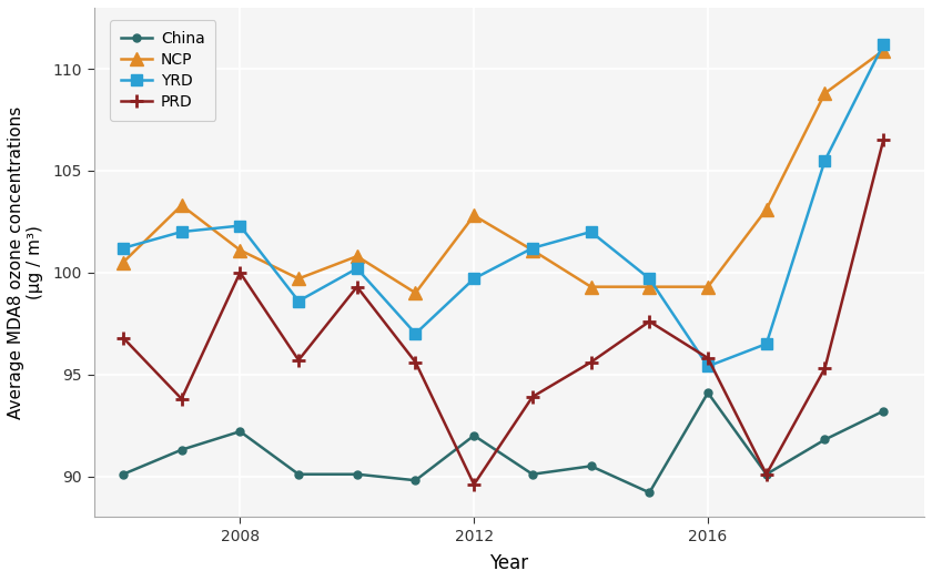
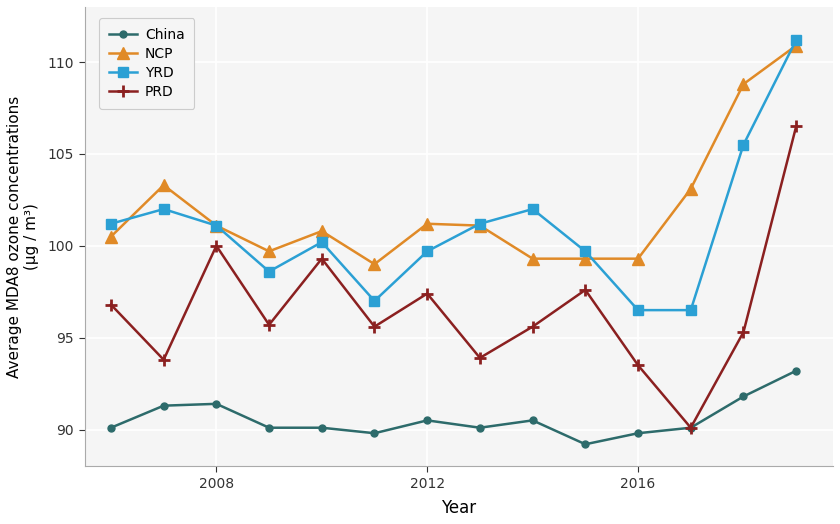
China/2008: 92.2 -> 91.4
YRD/2008: 102.3 -> 101.1
China/2012: 92.0 -> 90.5
NCP/2012: 102.8 -> 101.2
PRD/2012: 89.6 -> 97.4
China/2016: 94.1 -> 89.8
YRD/2016: 95.4 -> 96.5
PRD/2016: 95.8 -> 93.5
